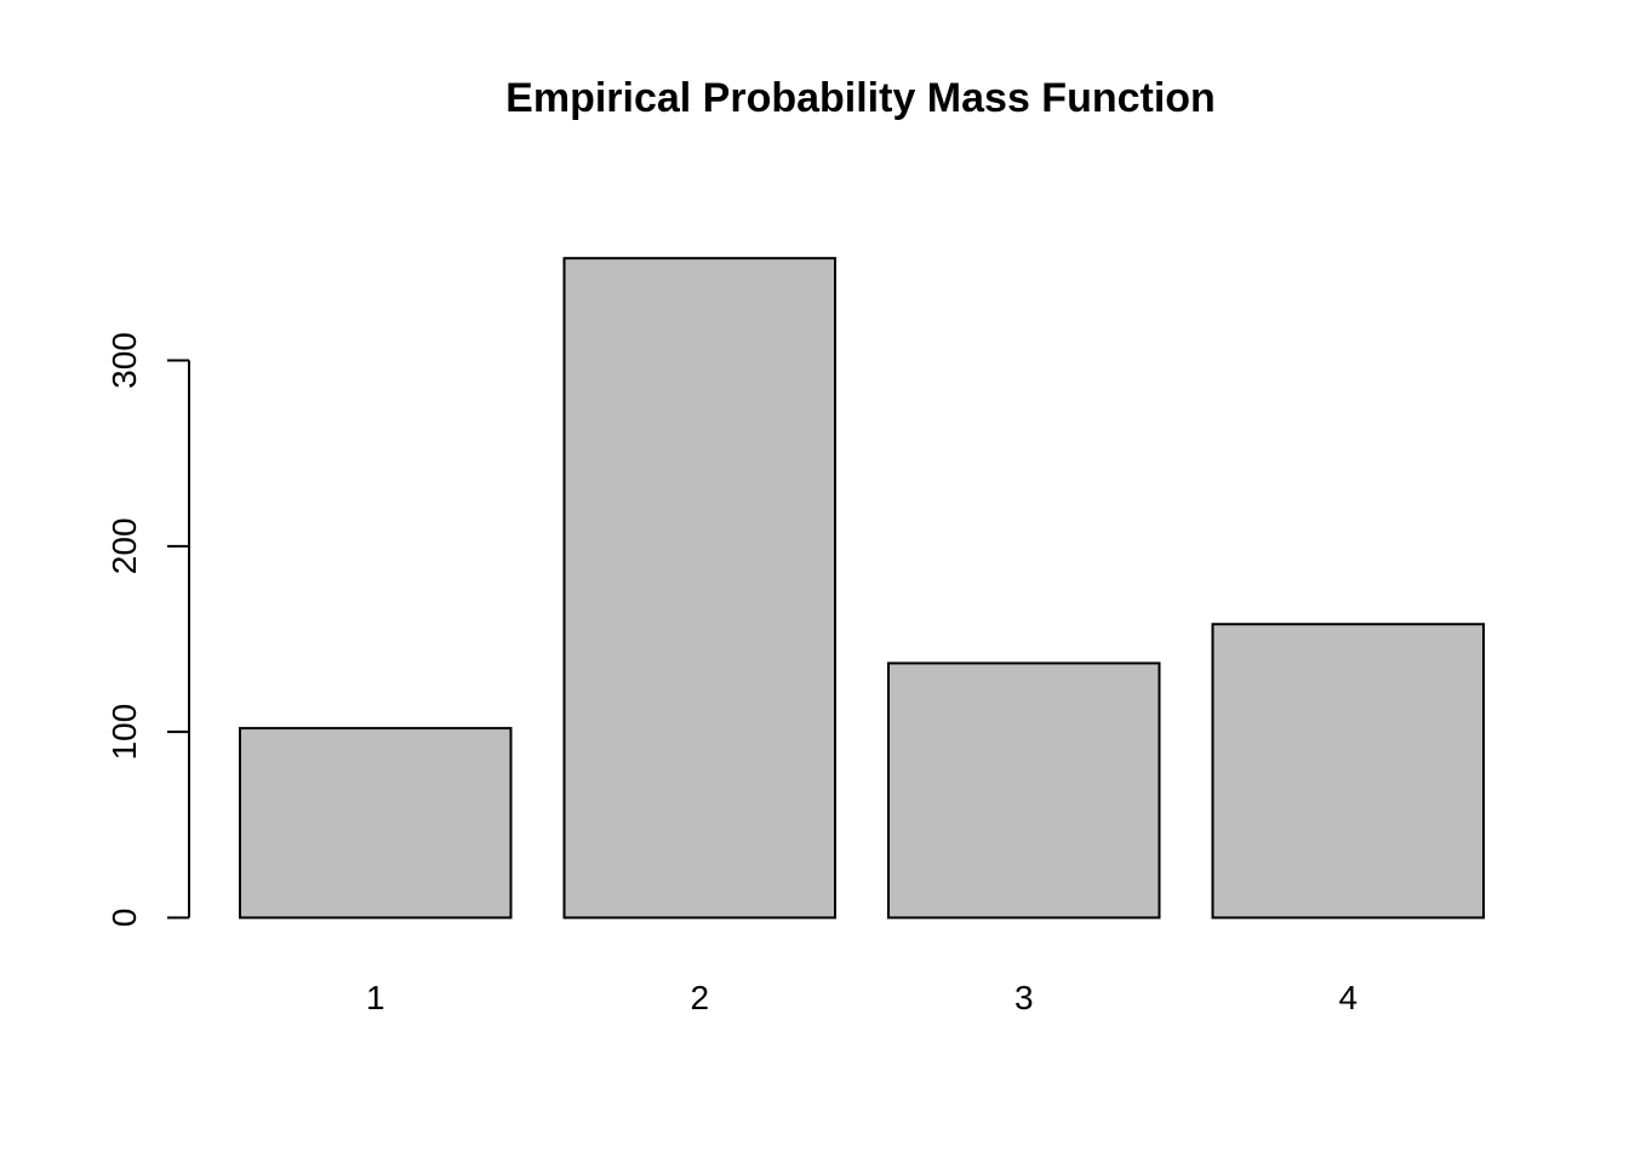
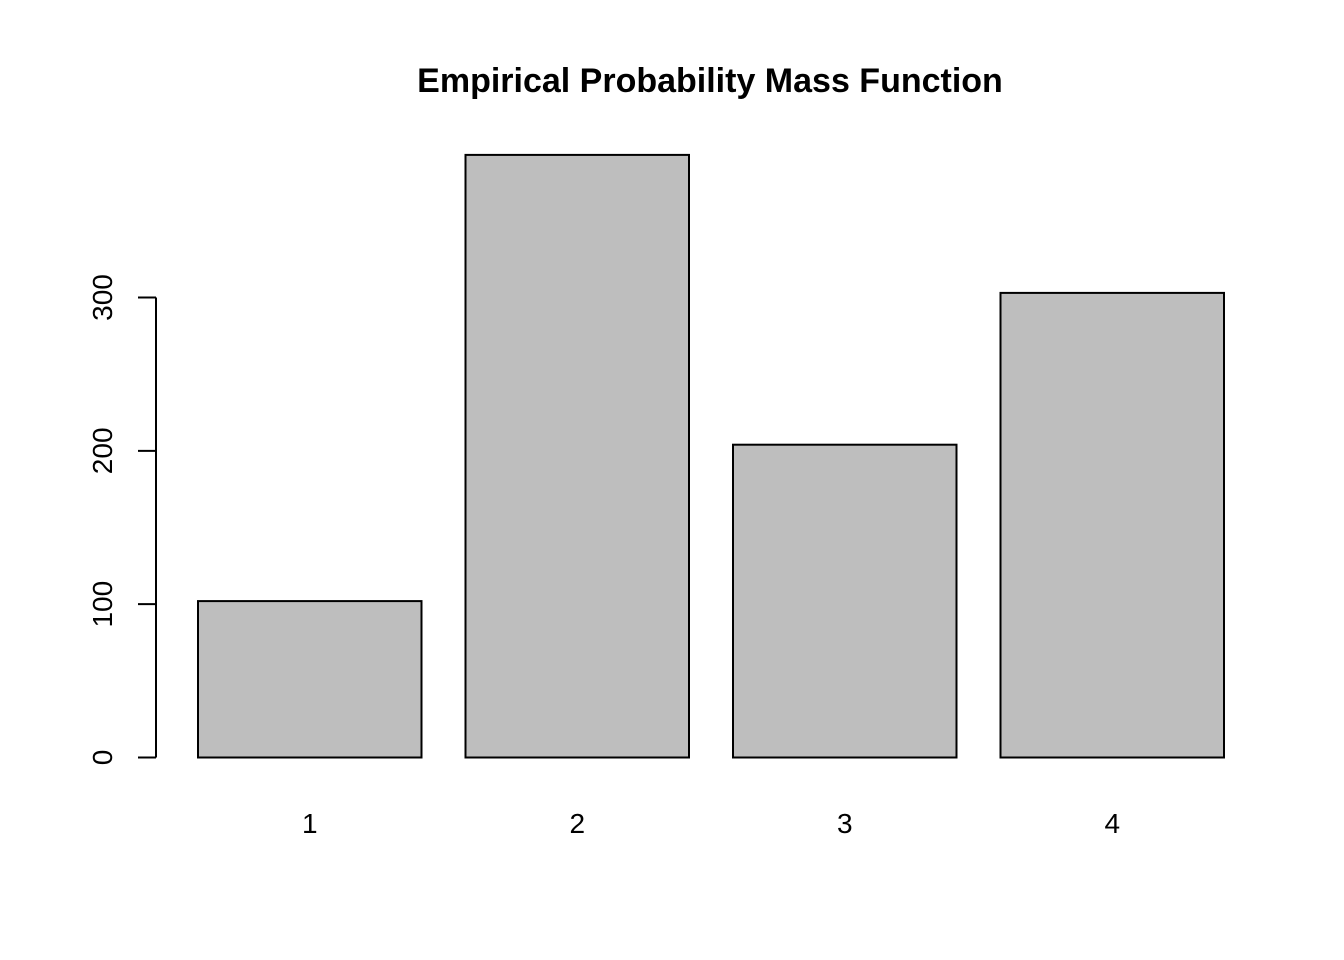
2: 355 -> 393
3: 137 -> 204
4: 158 -> 303
